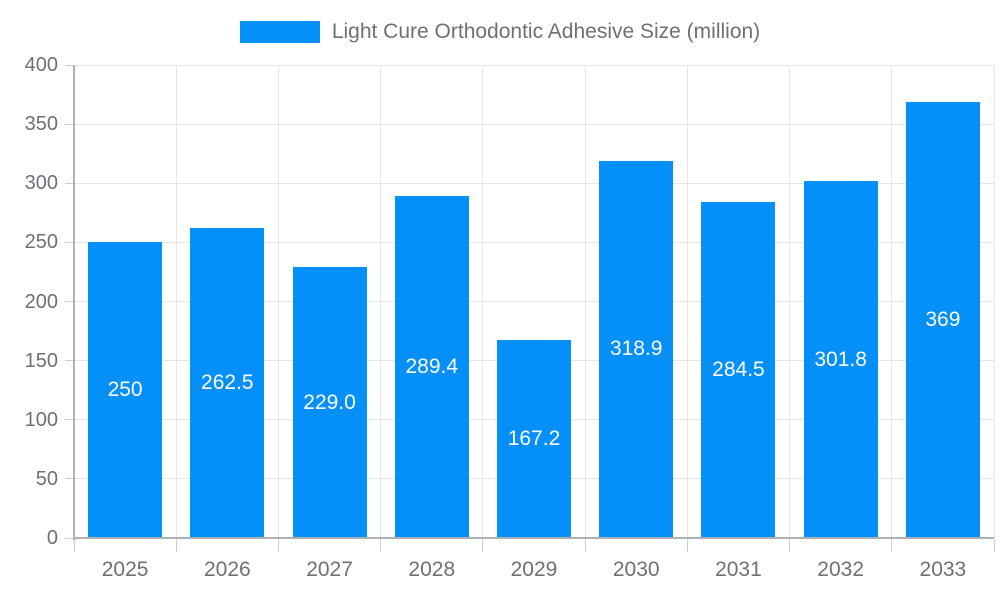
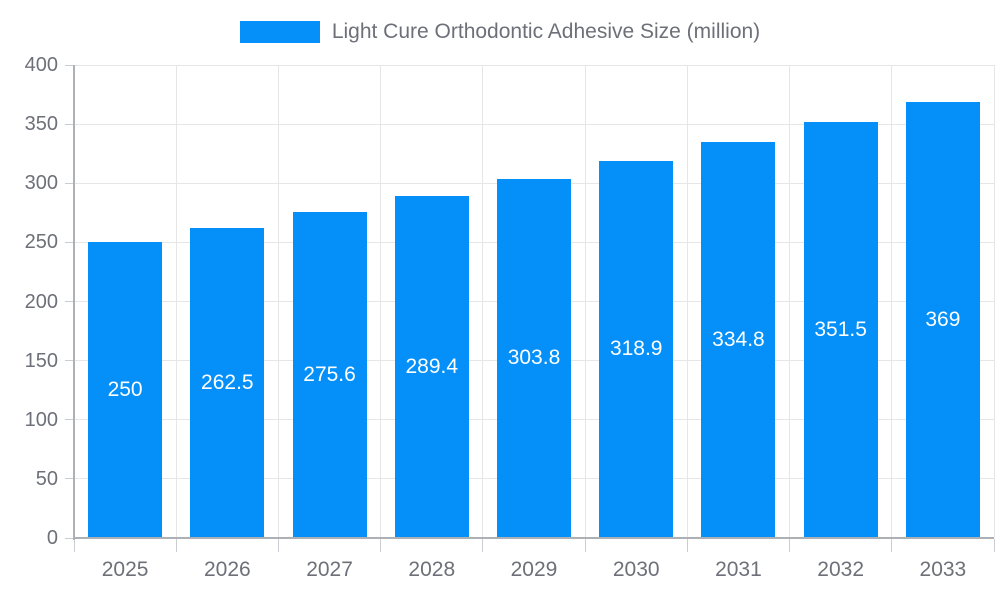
2027: 229.0 -> 275.6
2029: 167.2 -> 303.8
2031: 284.5 -> 334.8
2032: 301.8 -> 351.5
